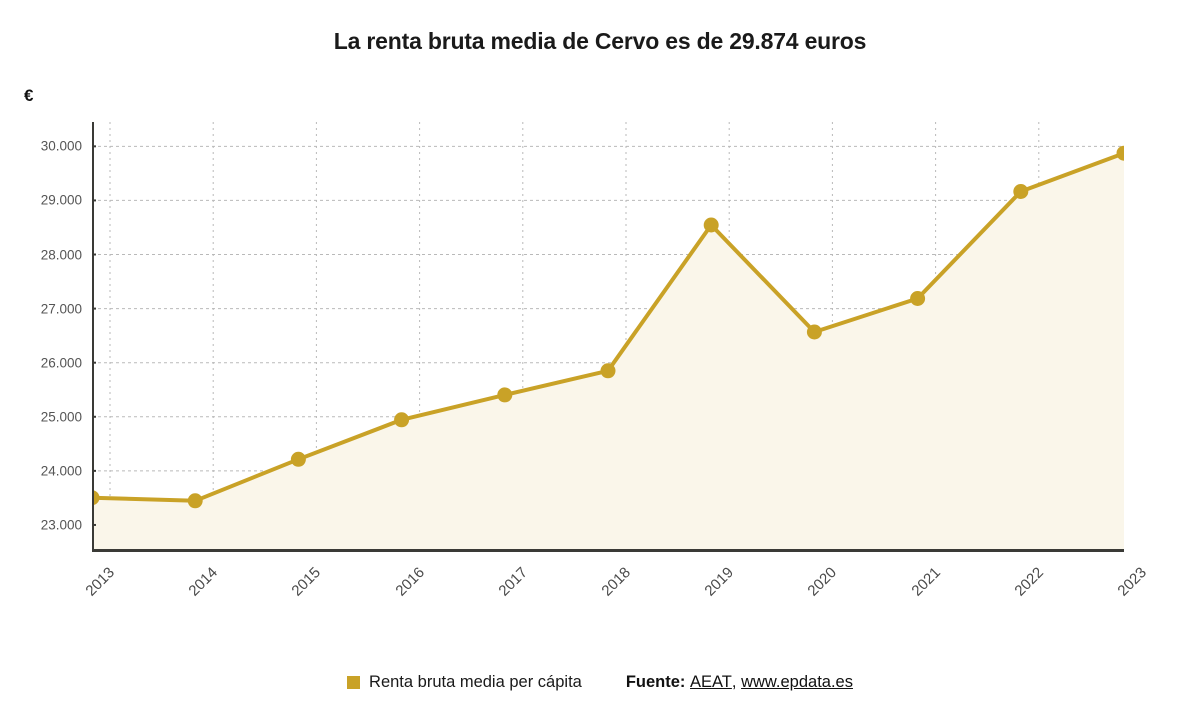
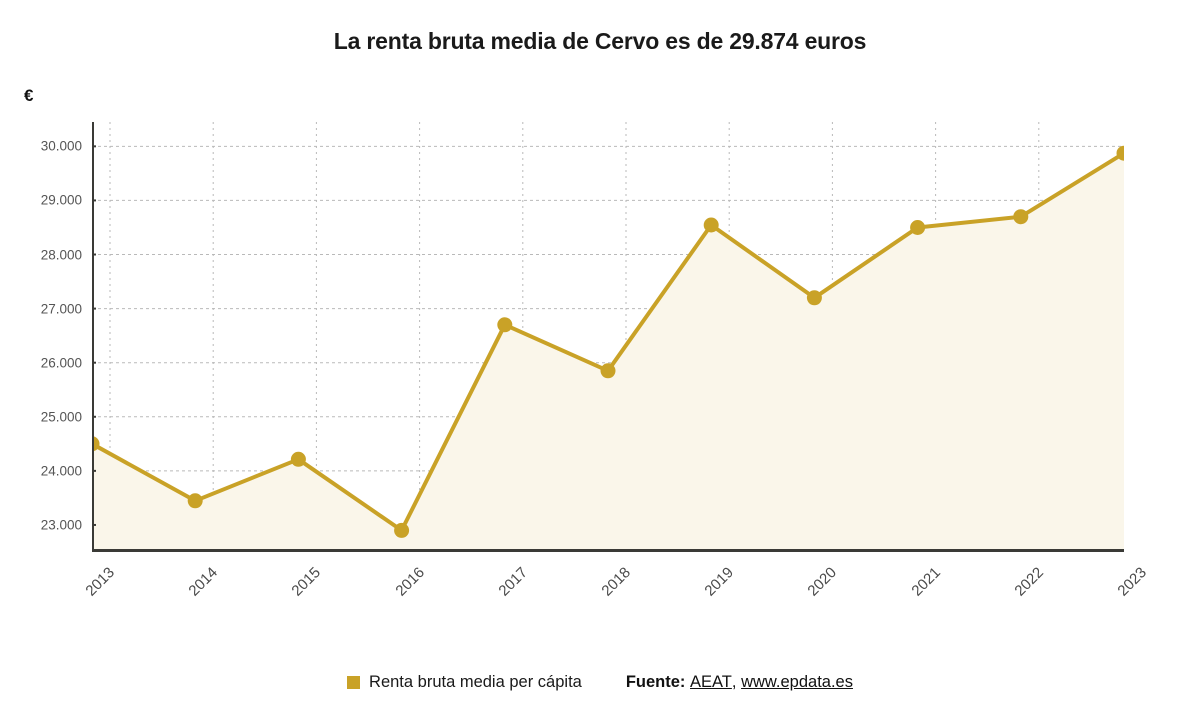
2013: 23500 -> 24500
2016: 24900 -> 22900
2017: 25400 -> 26700
2020: 26600 -> 27200
2021: 27200 -> 28500
2022: 29200 -> 28700
